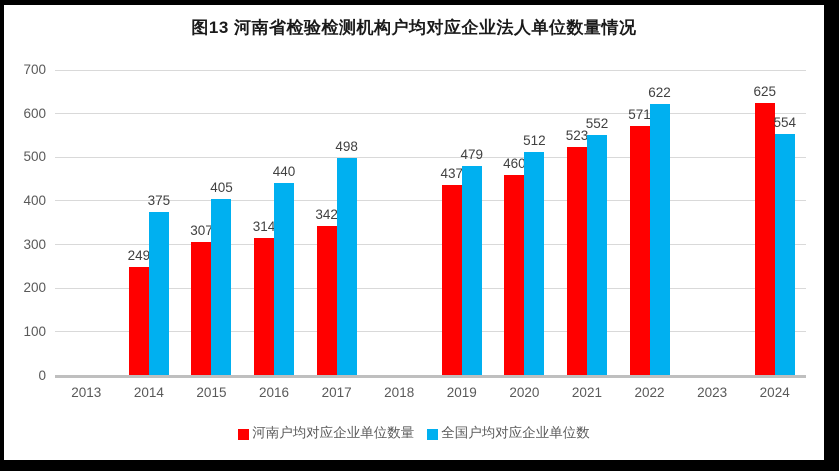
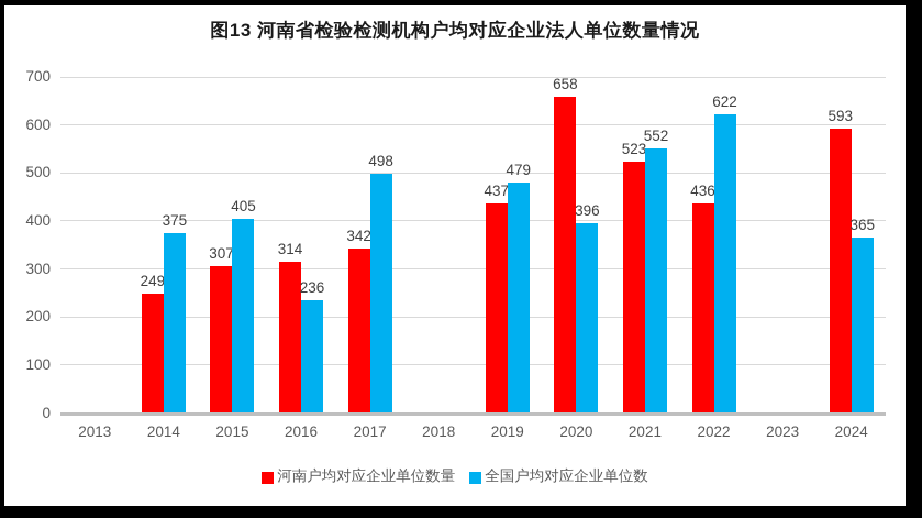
全国户均对应企业单位数/2016: 440 -> 236
河南户均对应企业单位数量/2020: 460 -> 658
全国户均对应企业单位数/2020: 512 -> 396
河南户均对应企业单位数量/2022: 571 -> 436
河南户均对应企业单位数量/2024: 625 -> 593
全国户均对应企业单位数/2024: 554 -> 365
